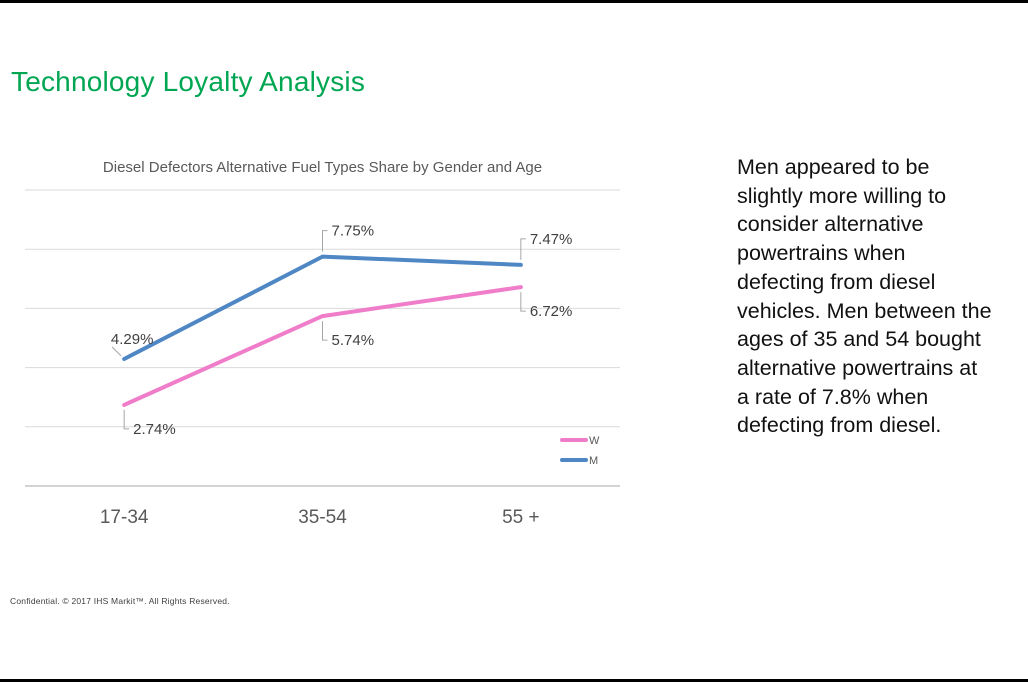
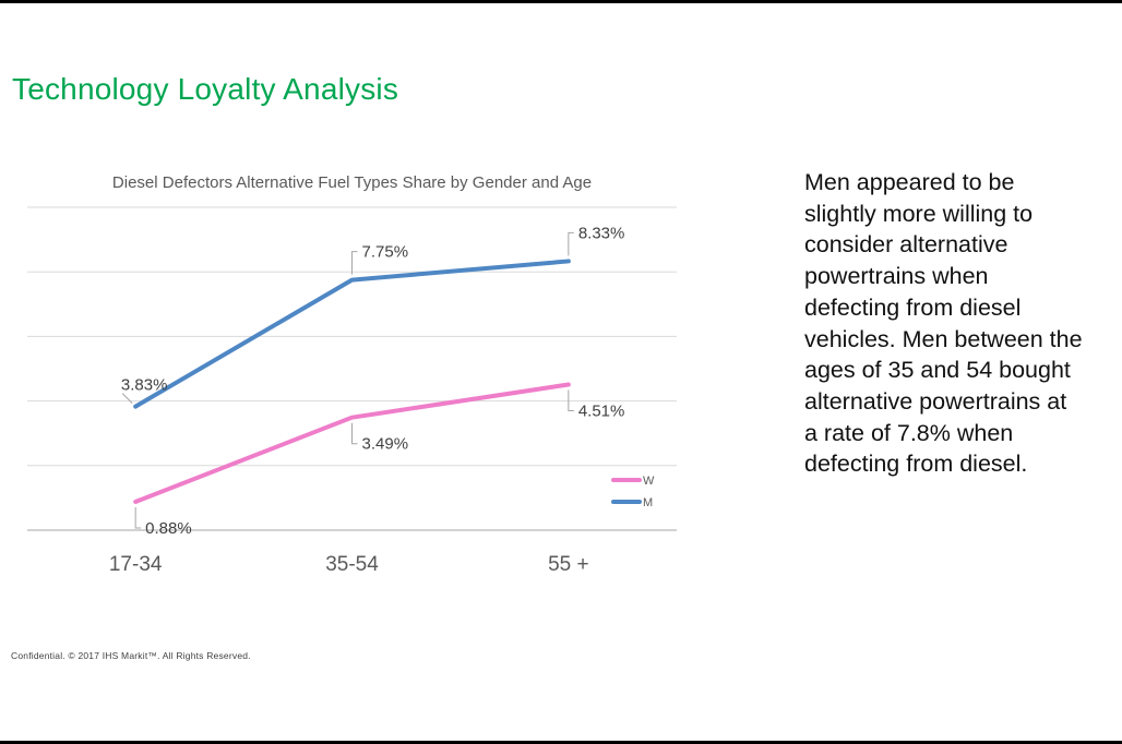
W/17-34: 2.74% -> 0.88%
M/17-34: 4.29% -> 3.83%
W/35-54: 5.74% -> 3.49%
W/55 +: 6.72% -> 4.51%
M/55 +: 7.47% -> 8.33%
